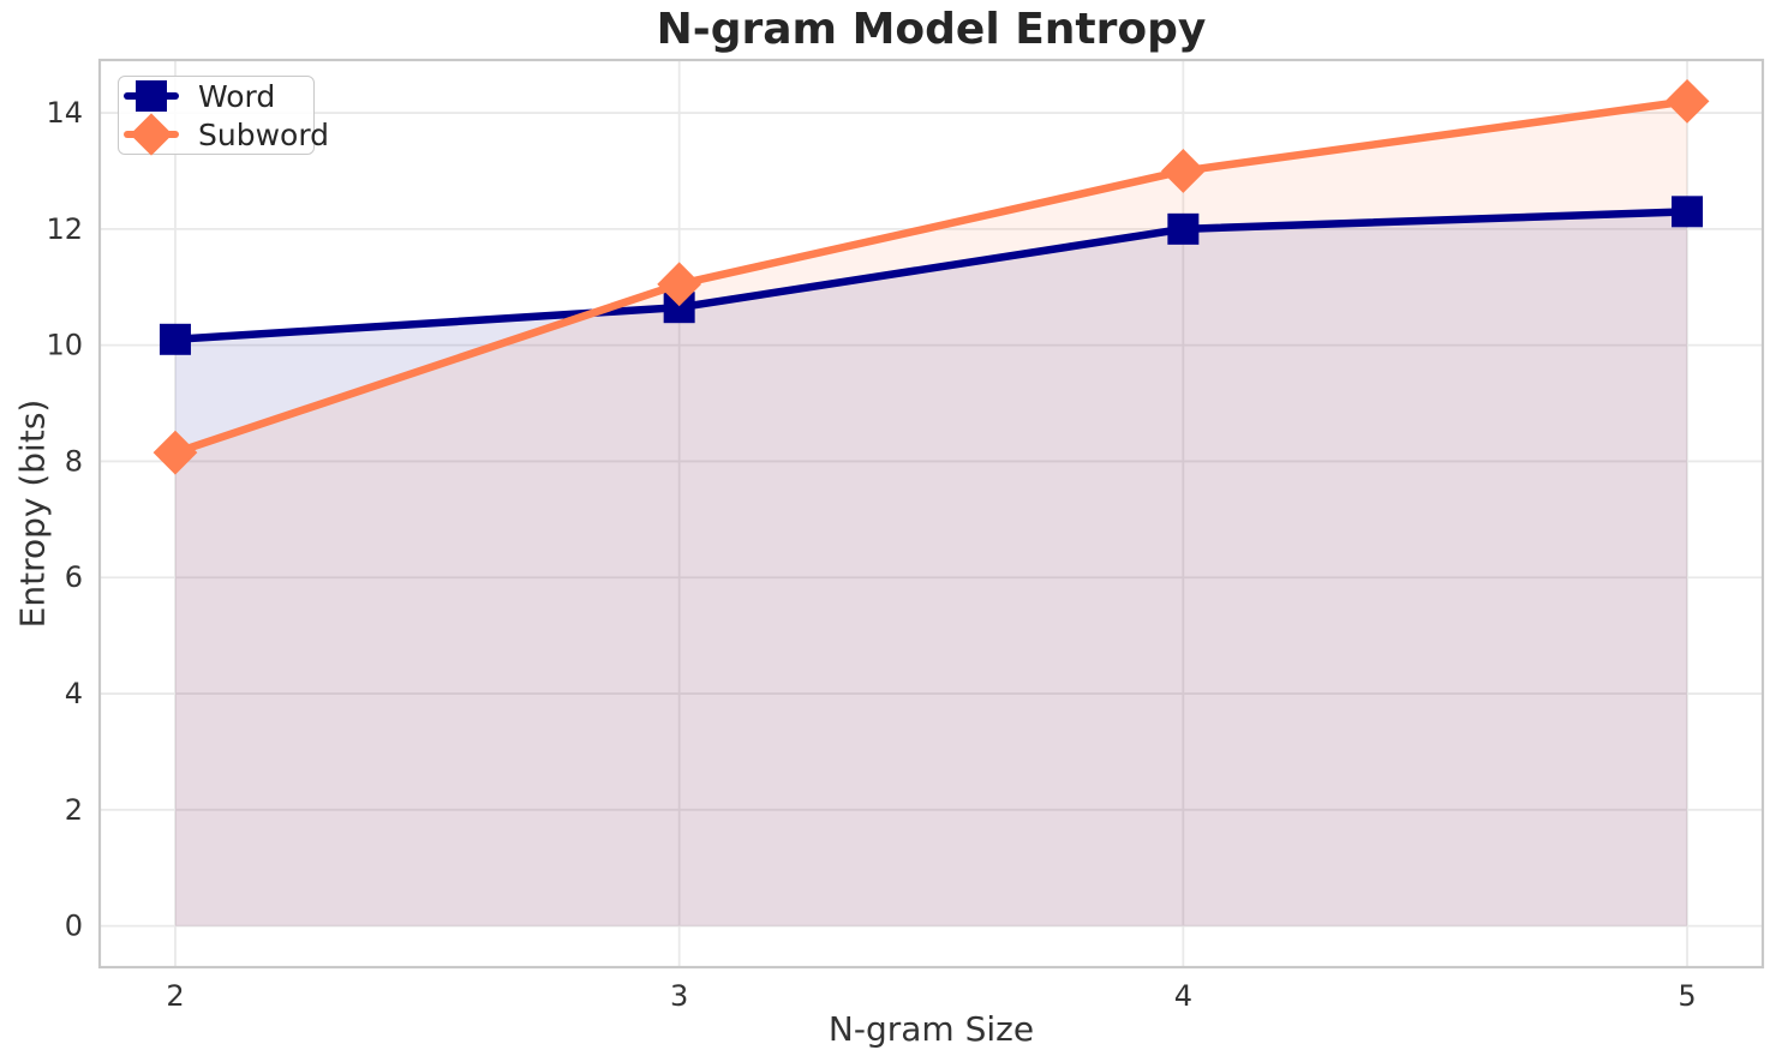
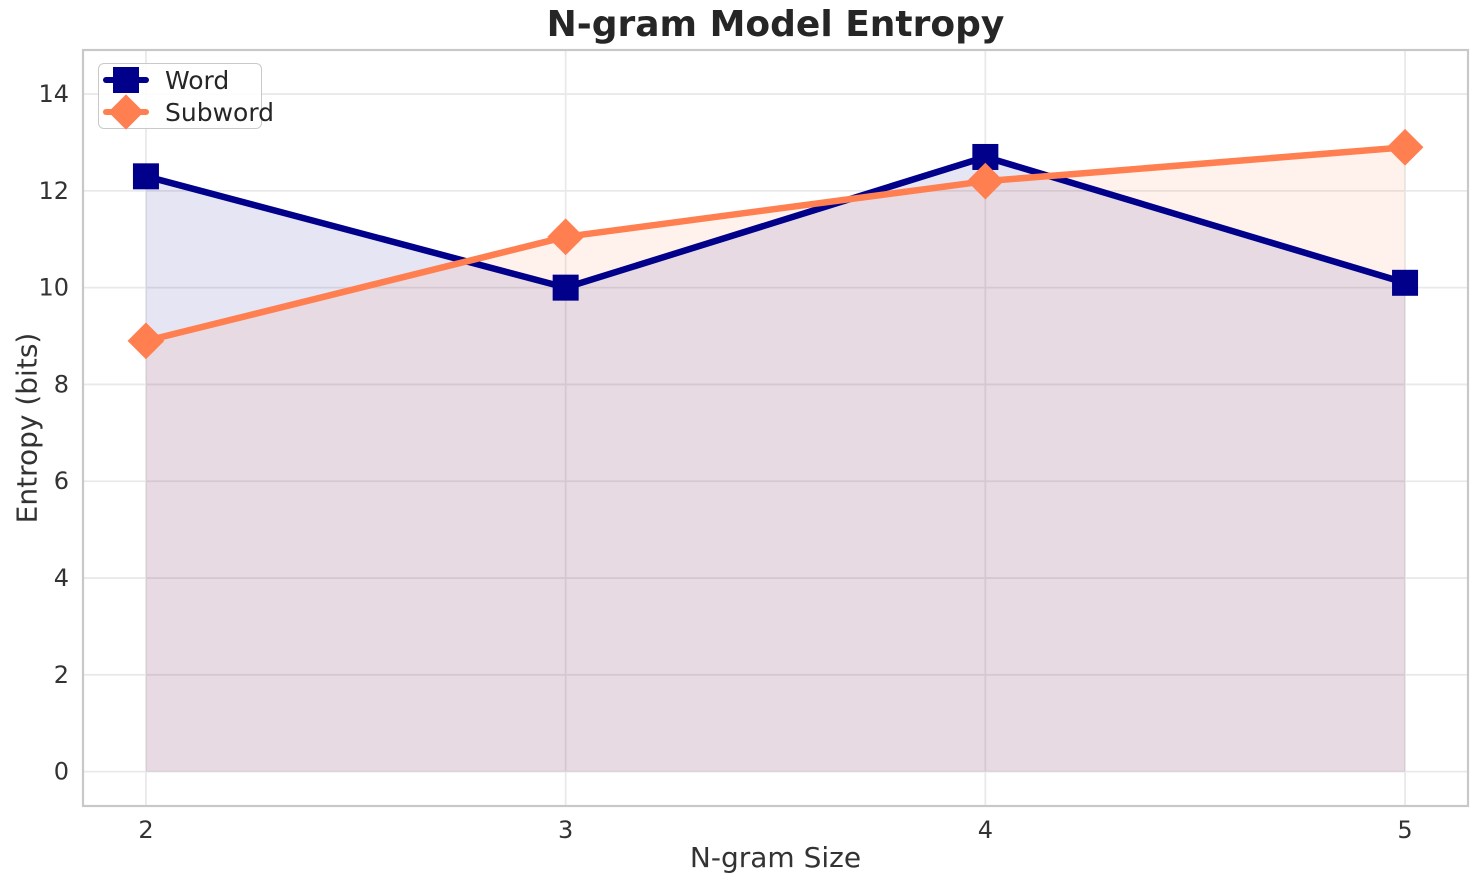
Word/2: 10.1 -> 12.3
Subword/2: 8.2 -> 8.9
Word/3: 10.7 -> 10.0
Word/4: 12.0 -> 12.7
Subword/4: 13.0 -> 12.2
Word/5: 12.3 -> 10.1
Subword/5: 14.2 -> 12.9
